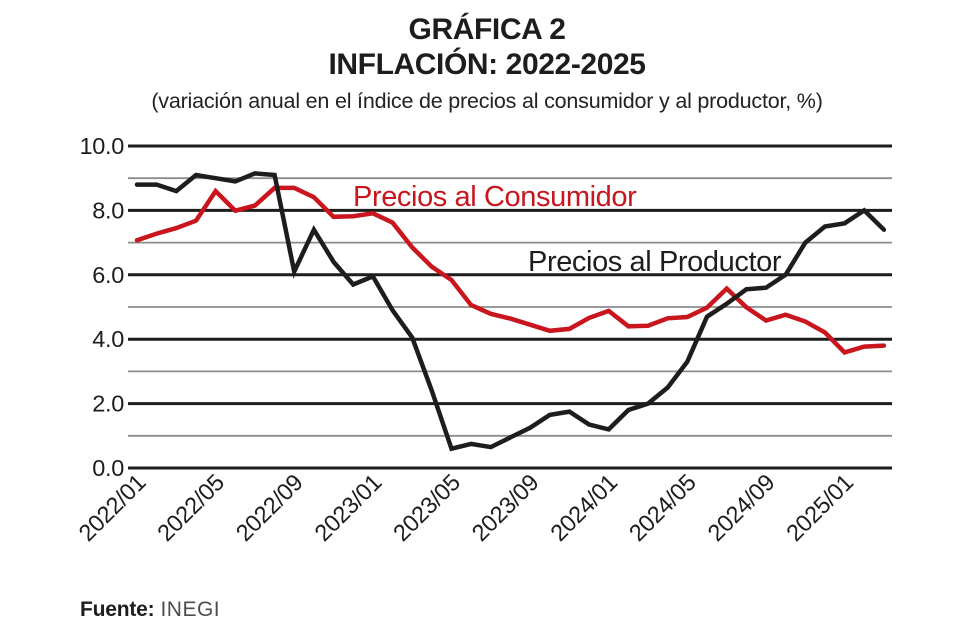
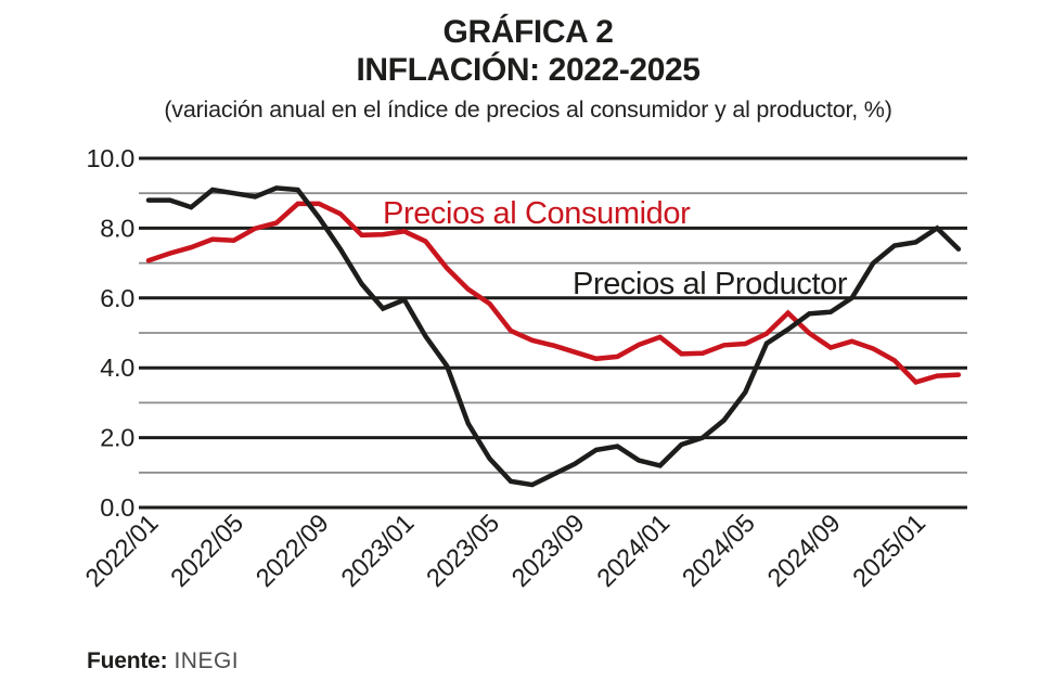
Precios al Consumidor/2022/05: 8.6 -> 7.7
Precios al Productor/2022/09: 6.1 -> 8.3
Precios al Productor/2023/05: 0.6 -> 1.4
